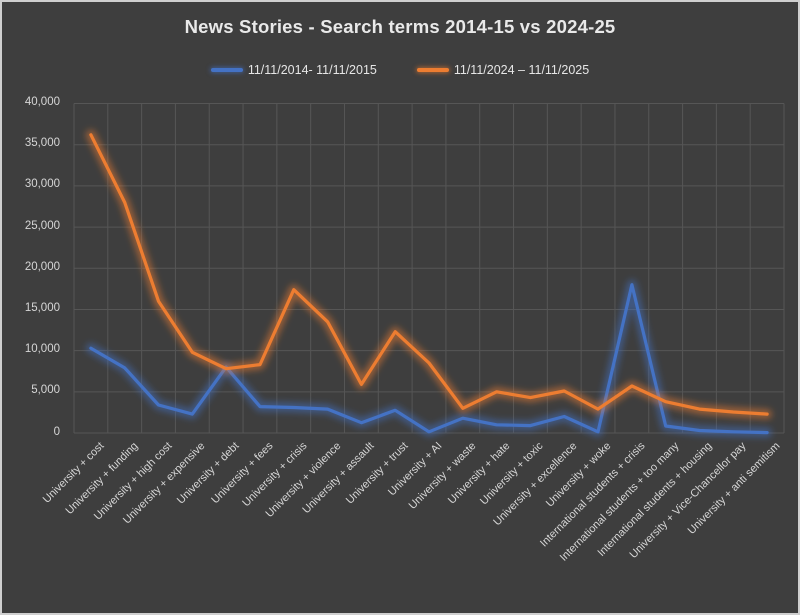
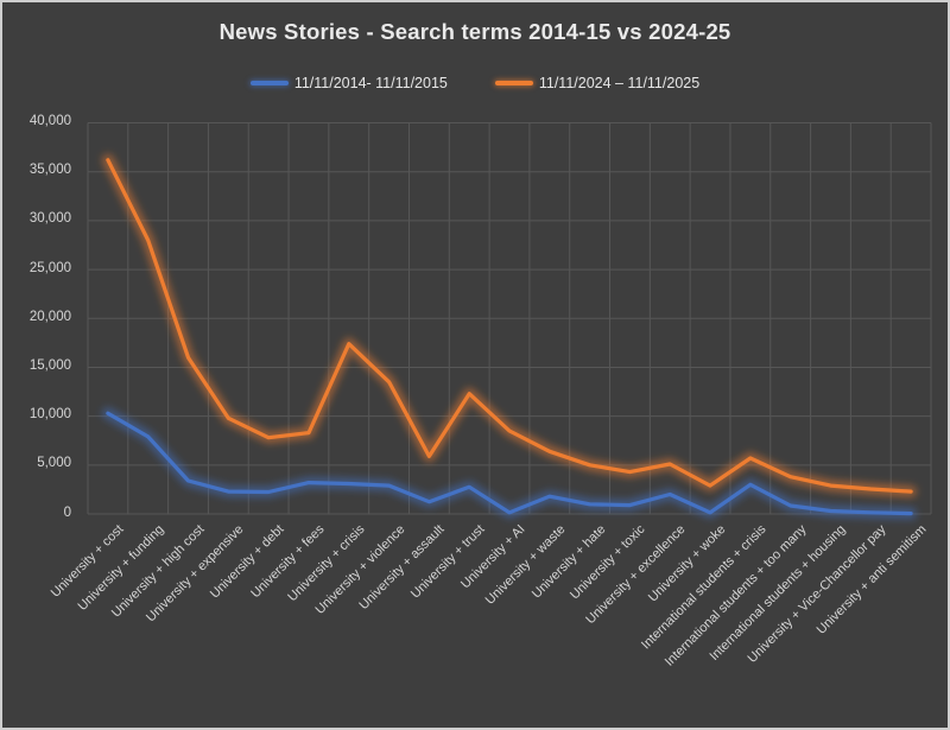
11/11/2014- 11/11/2015/University + debt: 8000 -> 2000
11/11/2024 – 11/11/2025/University + waste: 3000 -> 6000
11/11/2014- 11/11/2015/International students + crisis: 18000 -> 3000
